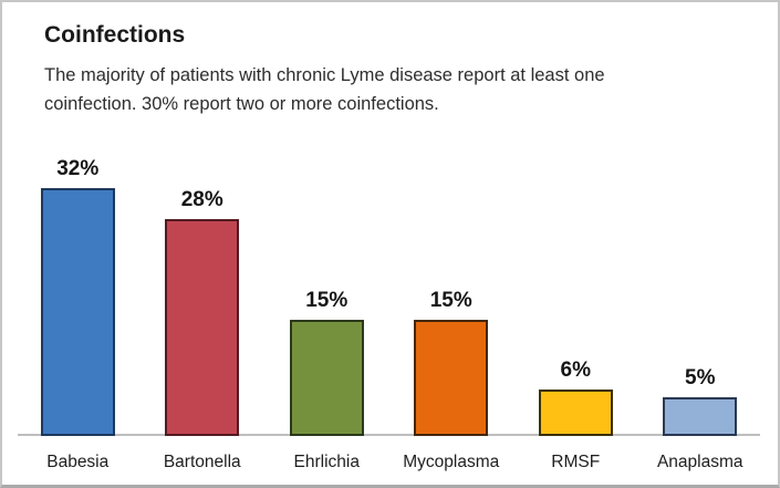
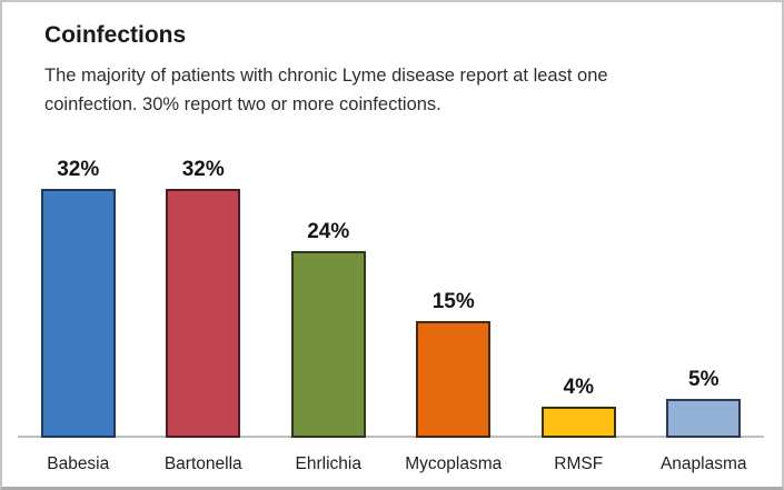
Bartonella: 28% -> 32%
Ehrlichia: 15% -> 24%
RMSF: 6% -> 4%
